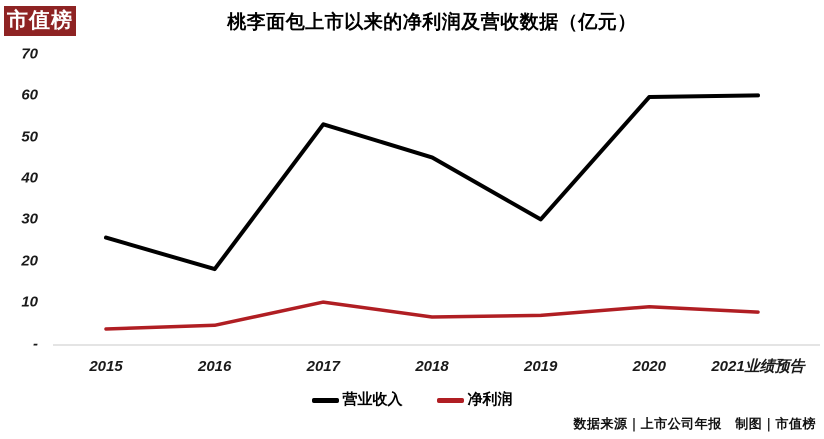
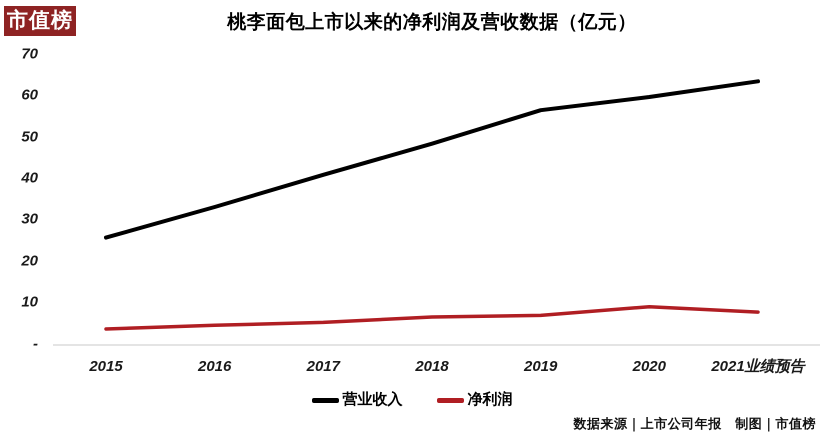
营业收入/2016: 18 -> 33
营业收入/2017: 53 -> 41
净利润/2017: 10 -> 5
营业收入/2018: 45 -> 48
营业收入/2019: 30 -> 56
营业收入/2021业绩预告: 60 -> 63
